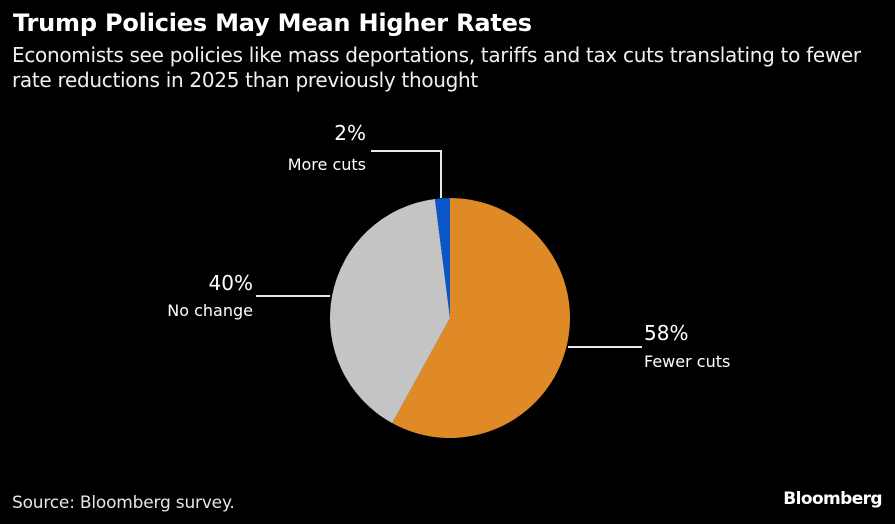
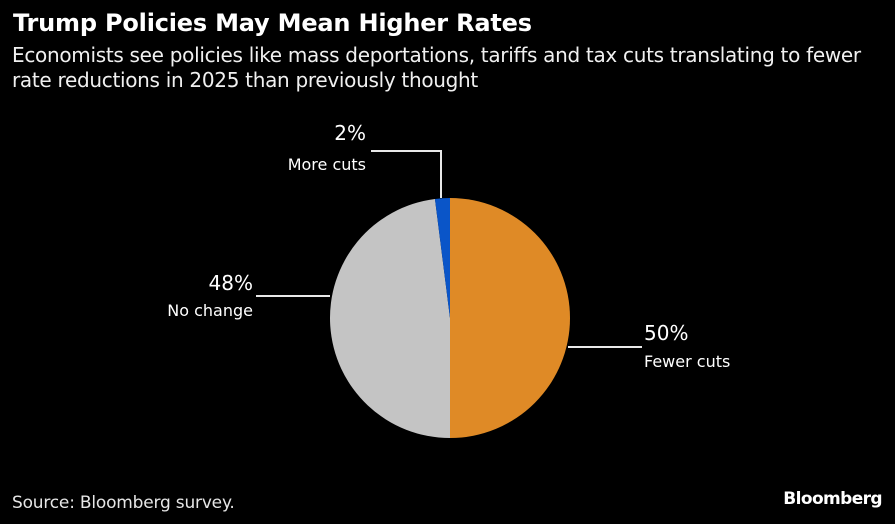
Fewer cuts: 58% -> 50%
No change: 40% -> 48%
